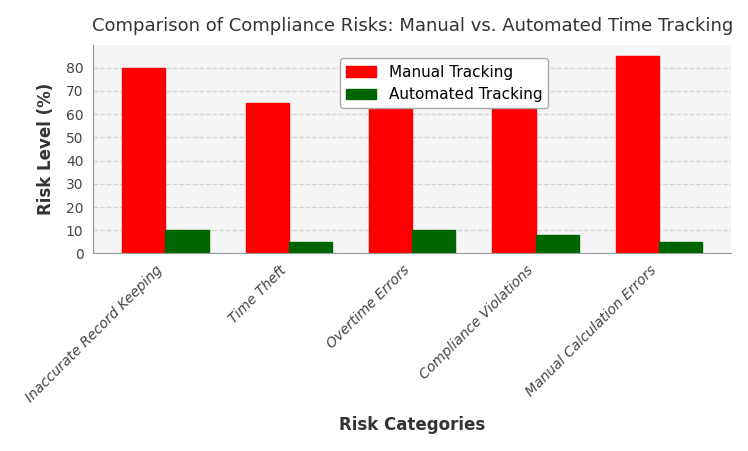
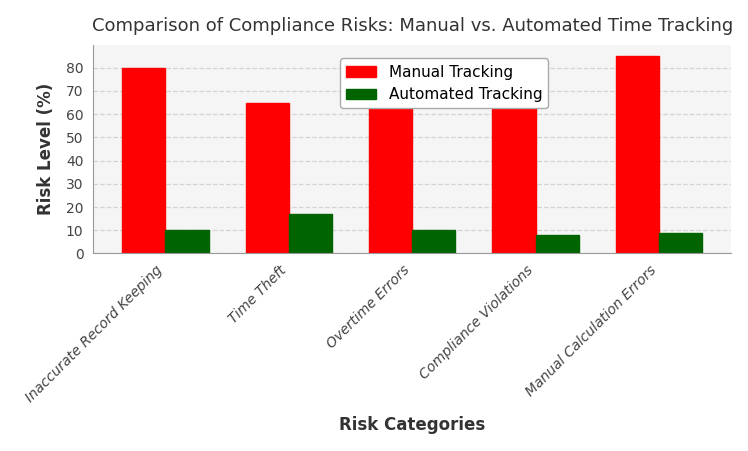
Automated Tracking/Time Theft: 5 -> 17
Automated Tracking/Manual Calculation Errors: 5 -> 9
